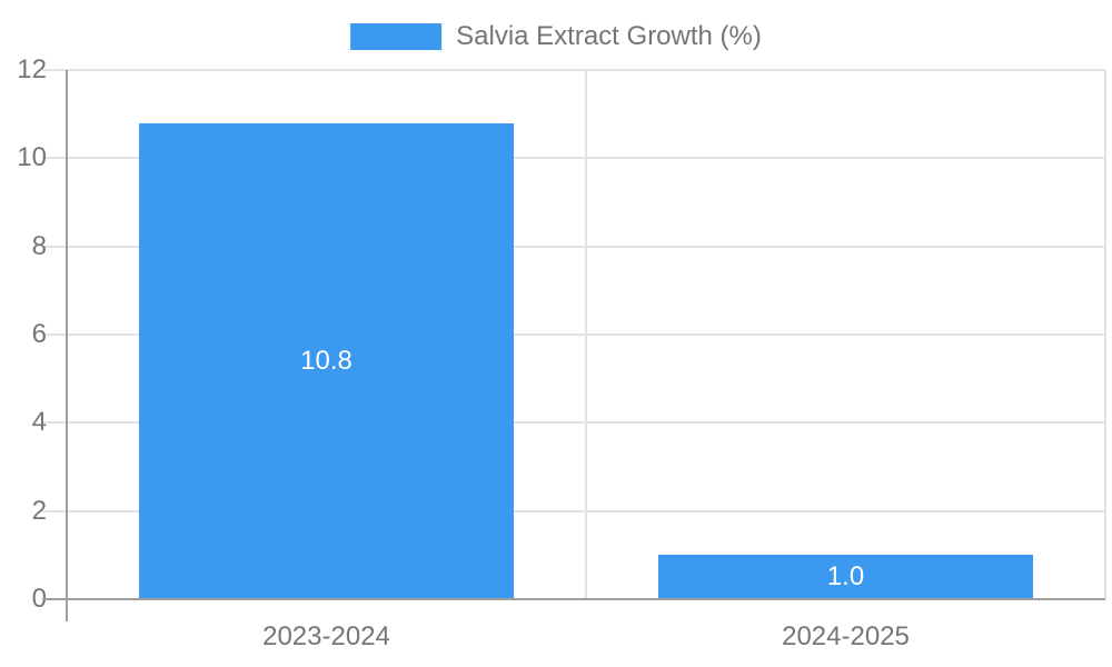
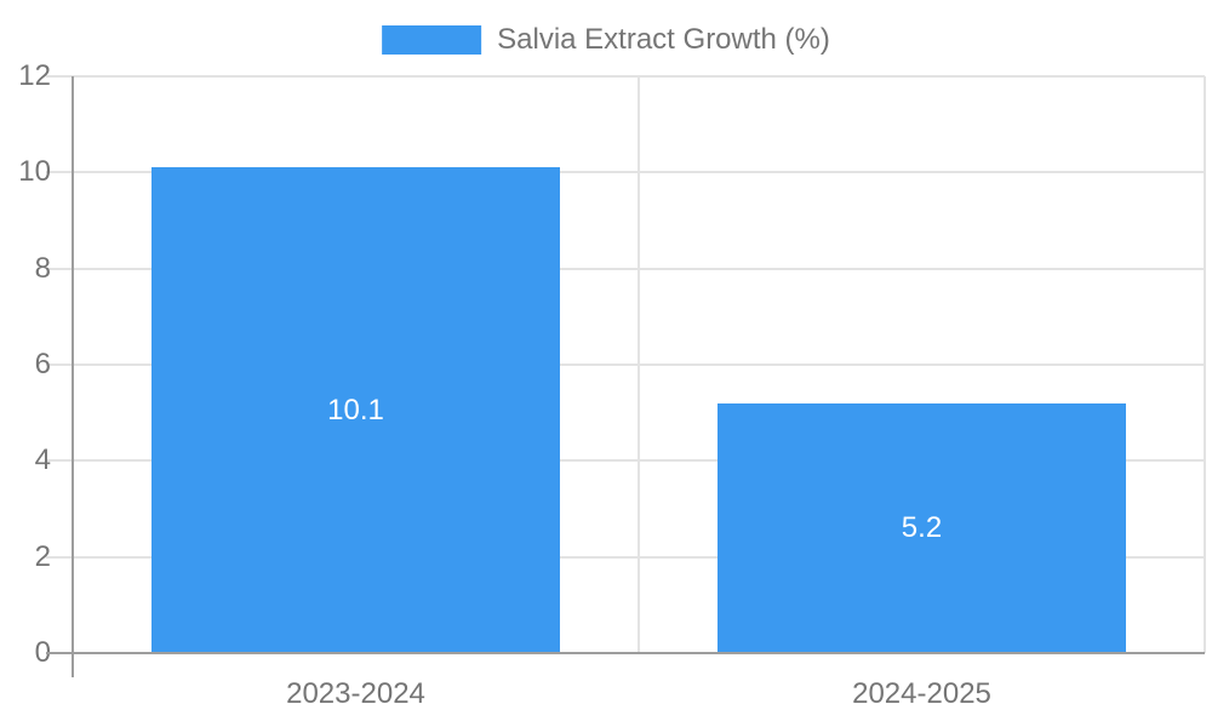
2023-2024: 10.8 -> 10.1
2024-2025: 1.0 -> 5.2
